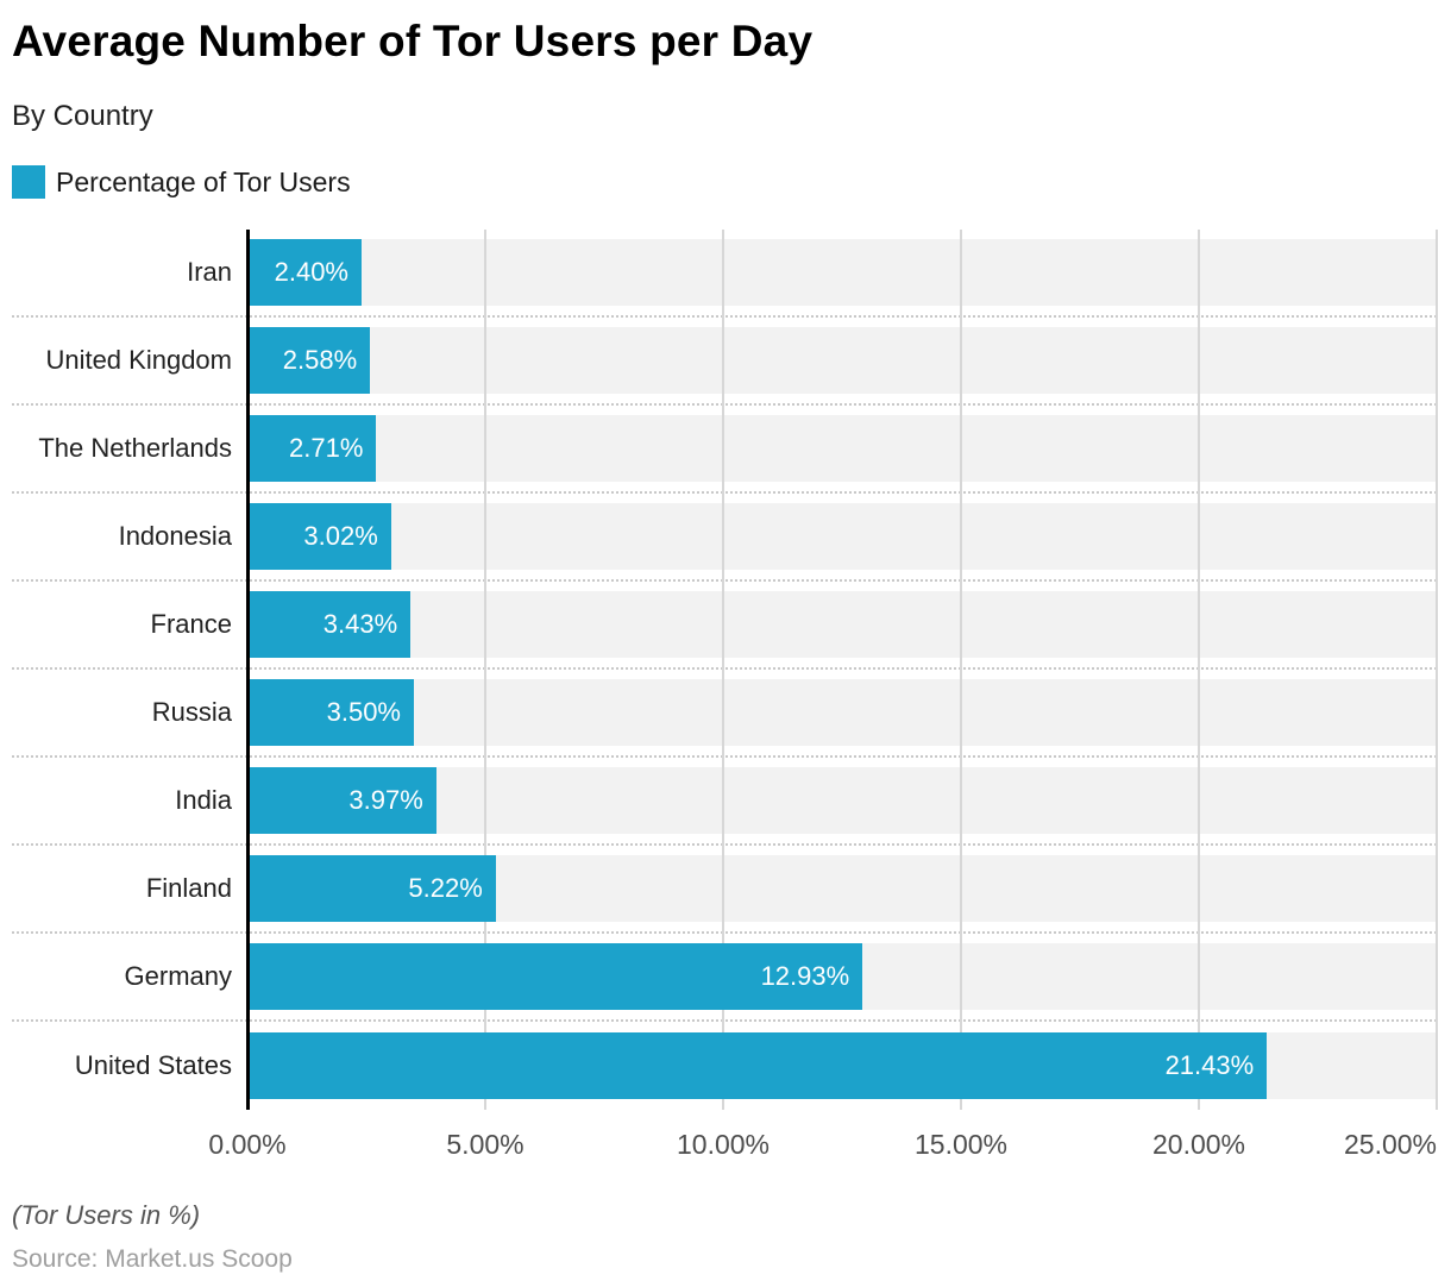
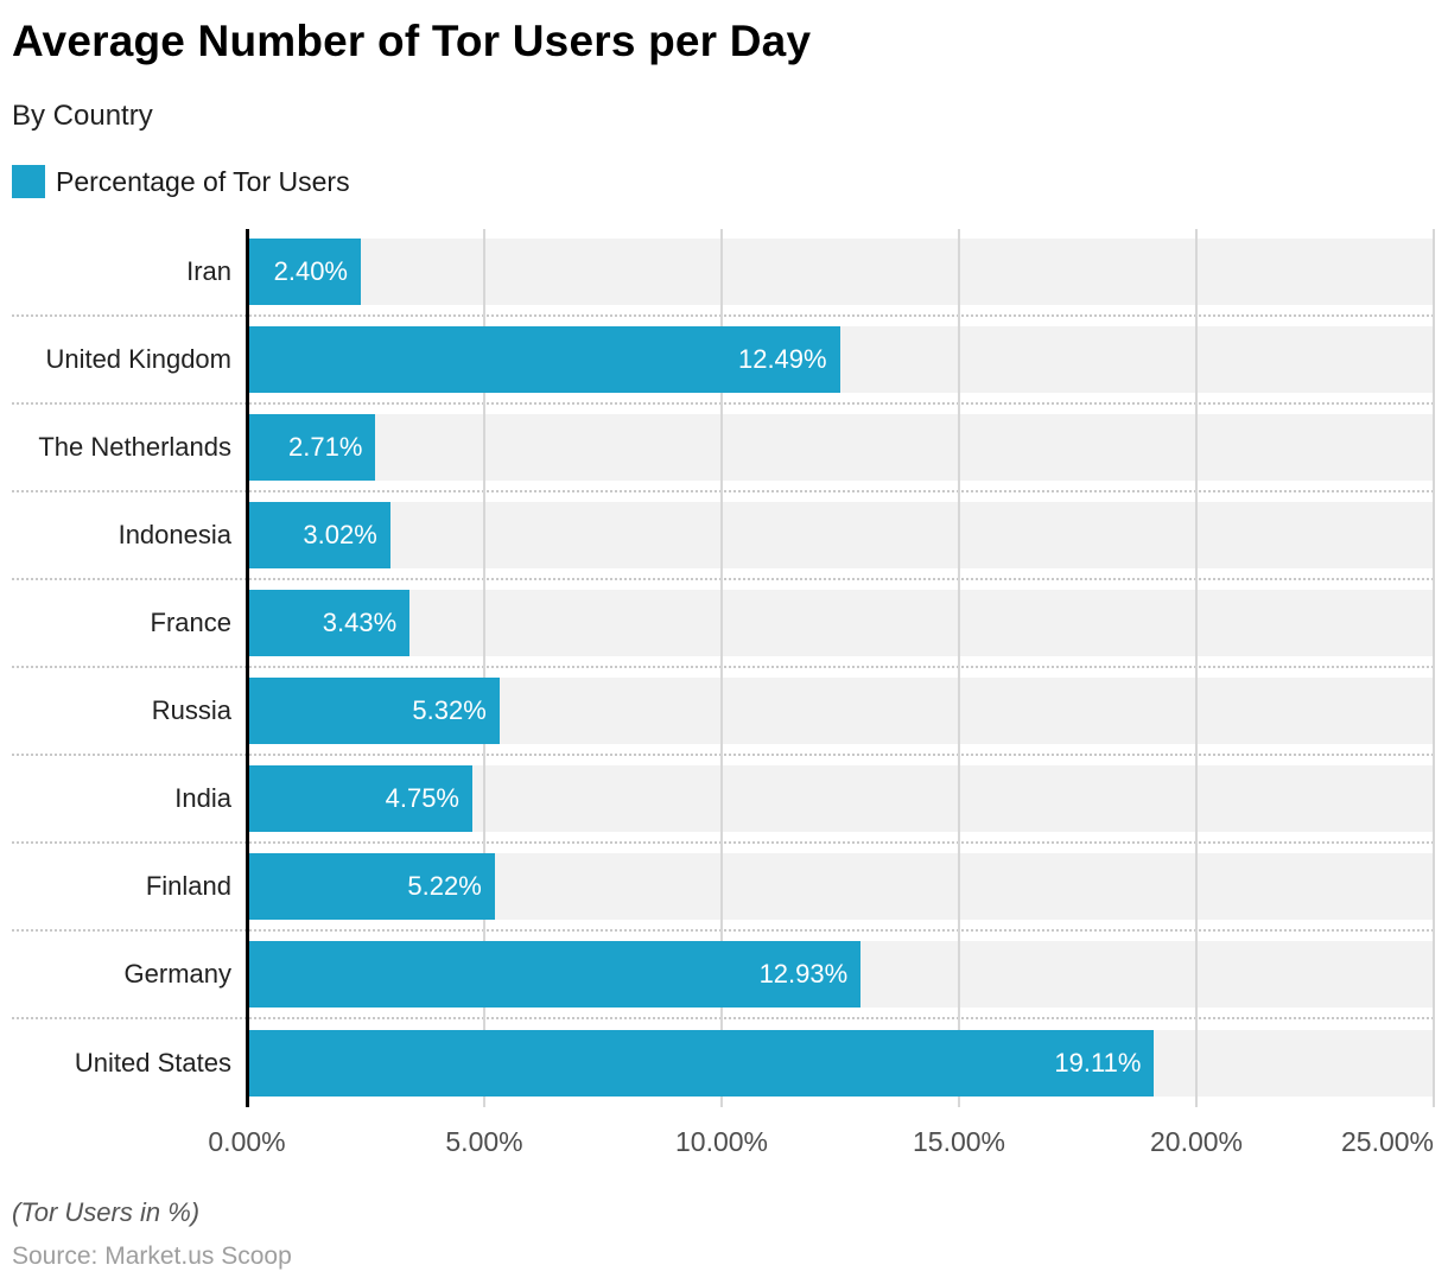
United Kingdom: 2.58% -> 12.49%
Russia: 3.50% -> 5.32%
India: 3.97% -> 4.75%
United States: 21.43% -> 19.11%
